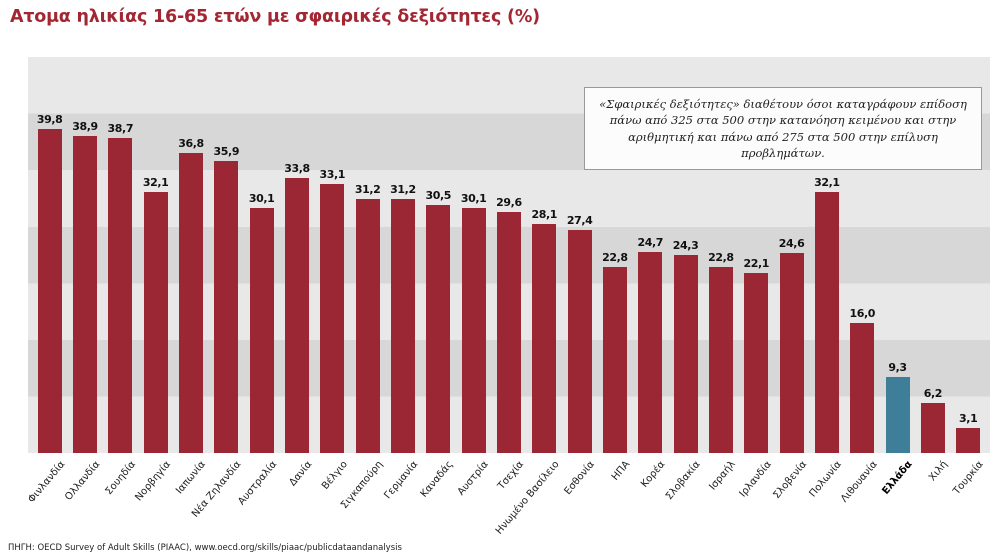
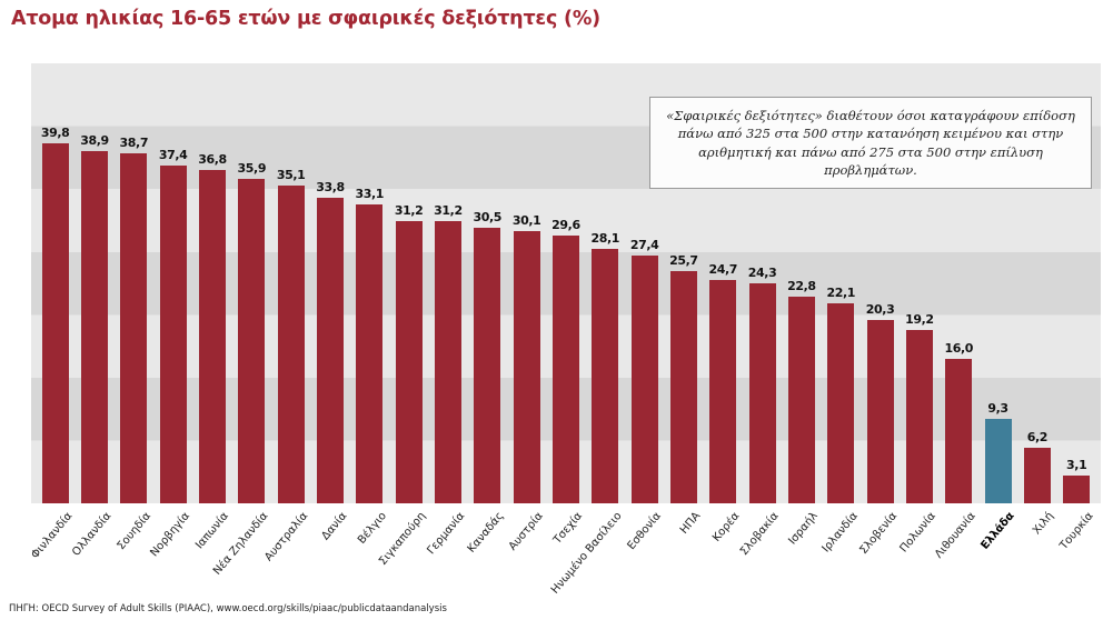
Νορβηγία: 32,1 -> 37,4
Αυστραλία: 30,1 -> 35,1
ΗΠΑ: 22,8 -> 25,7
Σλοβενία: 24,6 -> 20,3
Πολωνία: 32,1 -> 19,2
